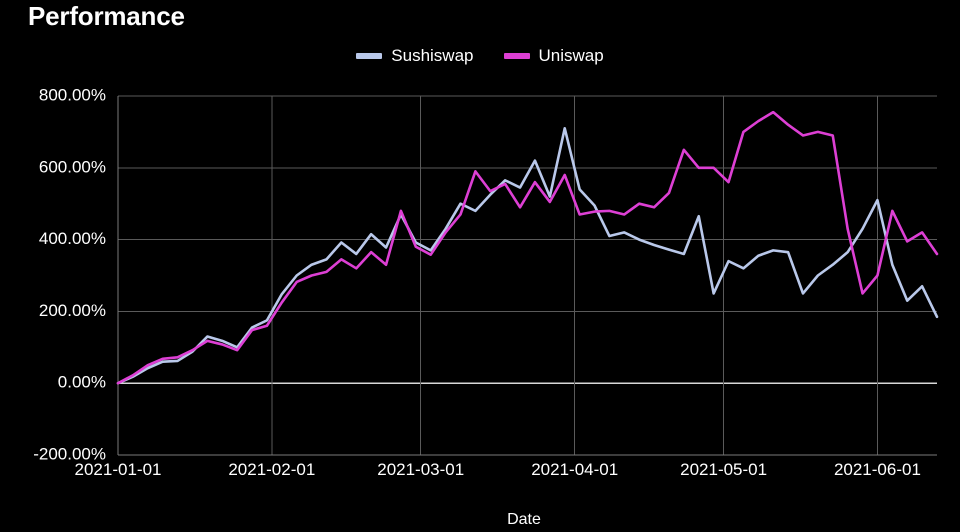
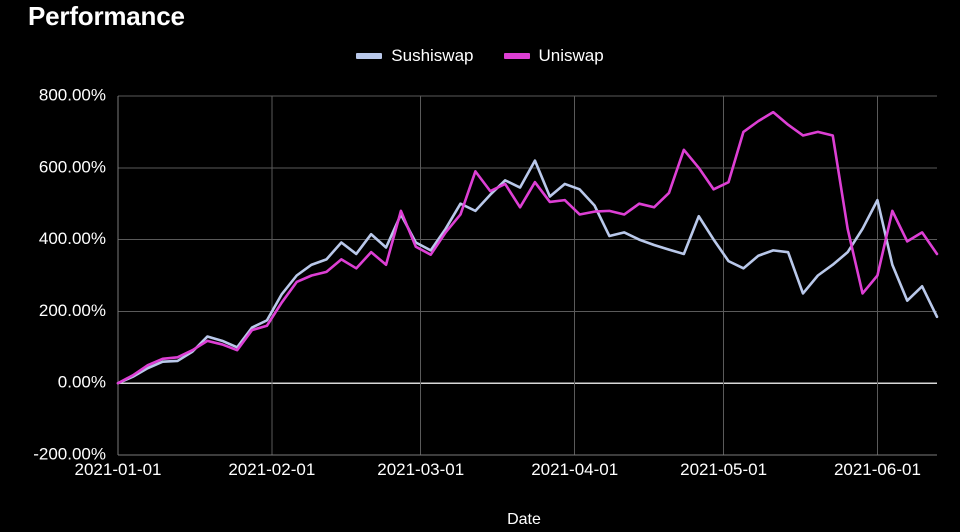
Sushiswap/2021-04-01: 710% -> 560%
Uniswap/2021-04-01: 580% -> 510%
Sushiswap/2021-05-01: 250% -> 400%
Uniswap/2021-05-01: 600% -> 540%
